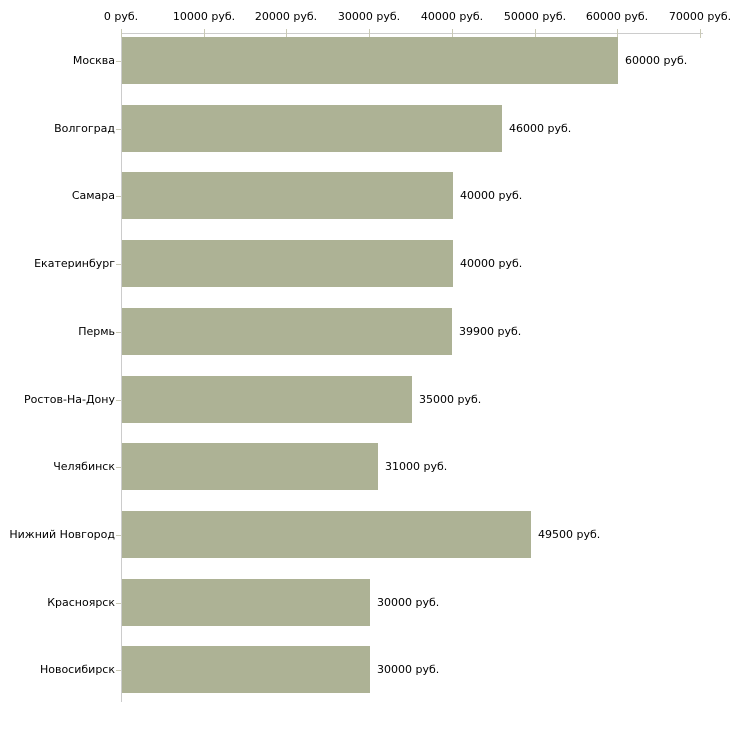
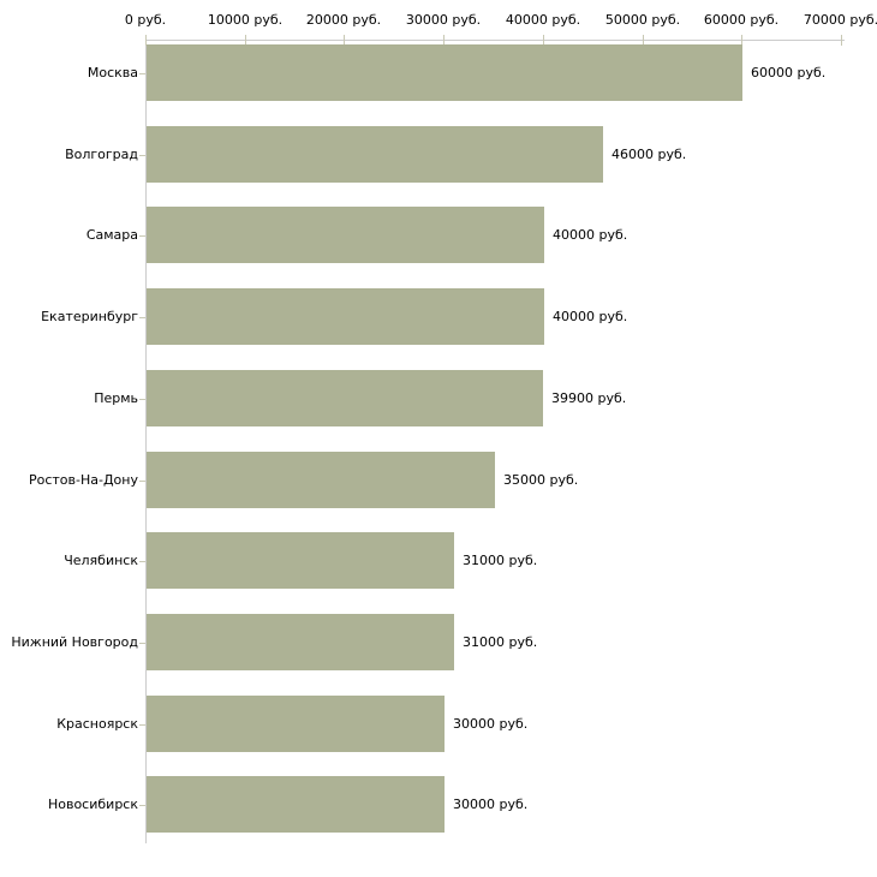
Нижний Новгород: 49500 -> 31000
